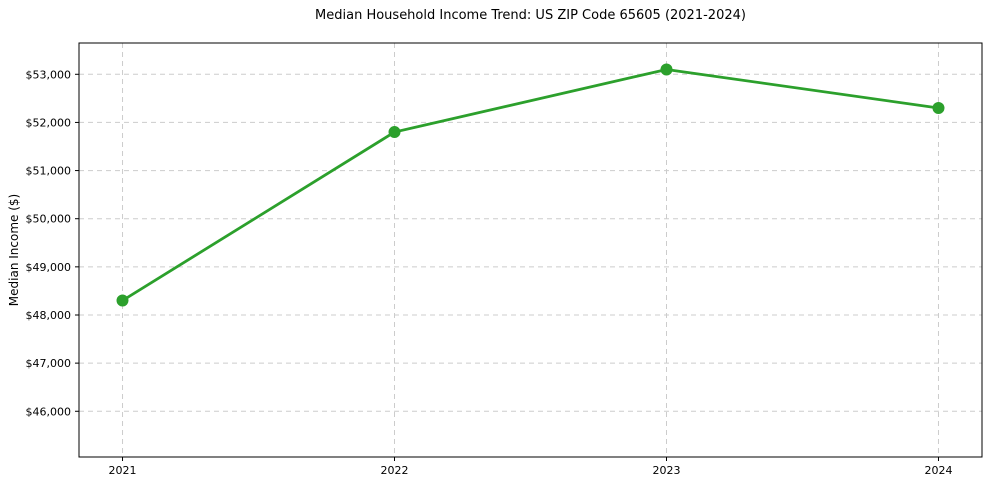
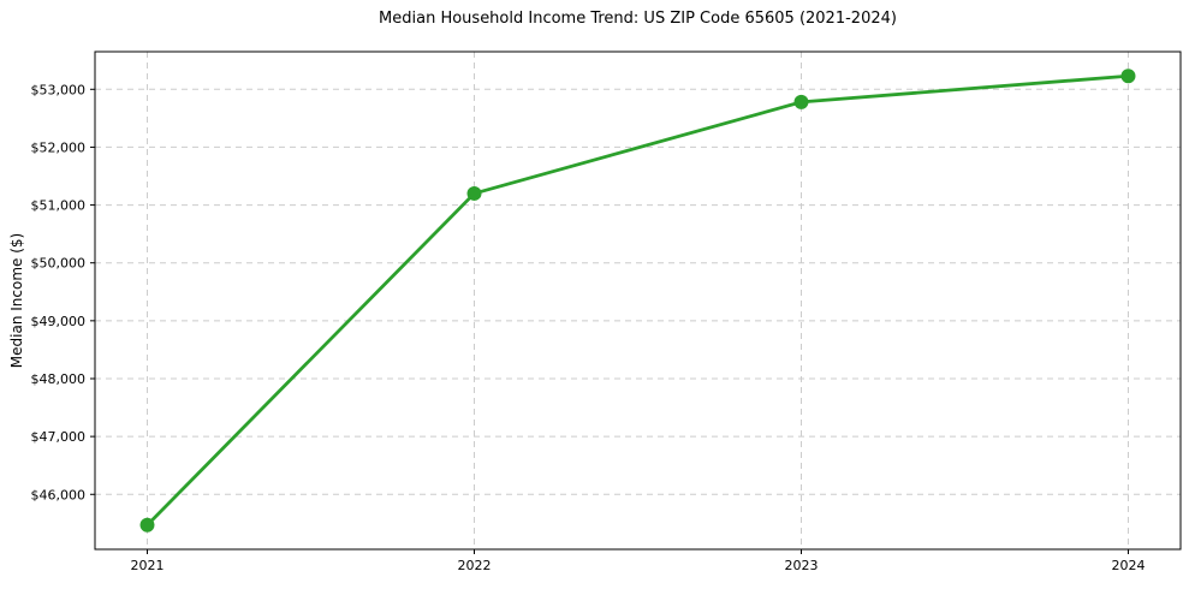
2021: $48300 -> $45500
2022: $51800 -> $51200
2023: $53100 -> $52800
2024: $52300 -> $53200
